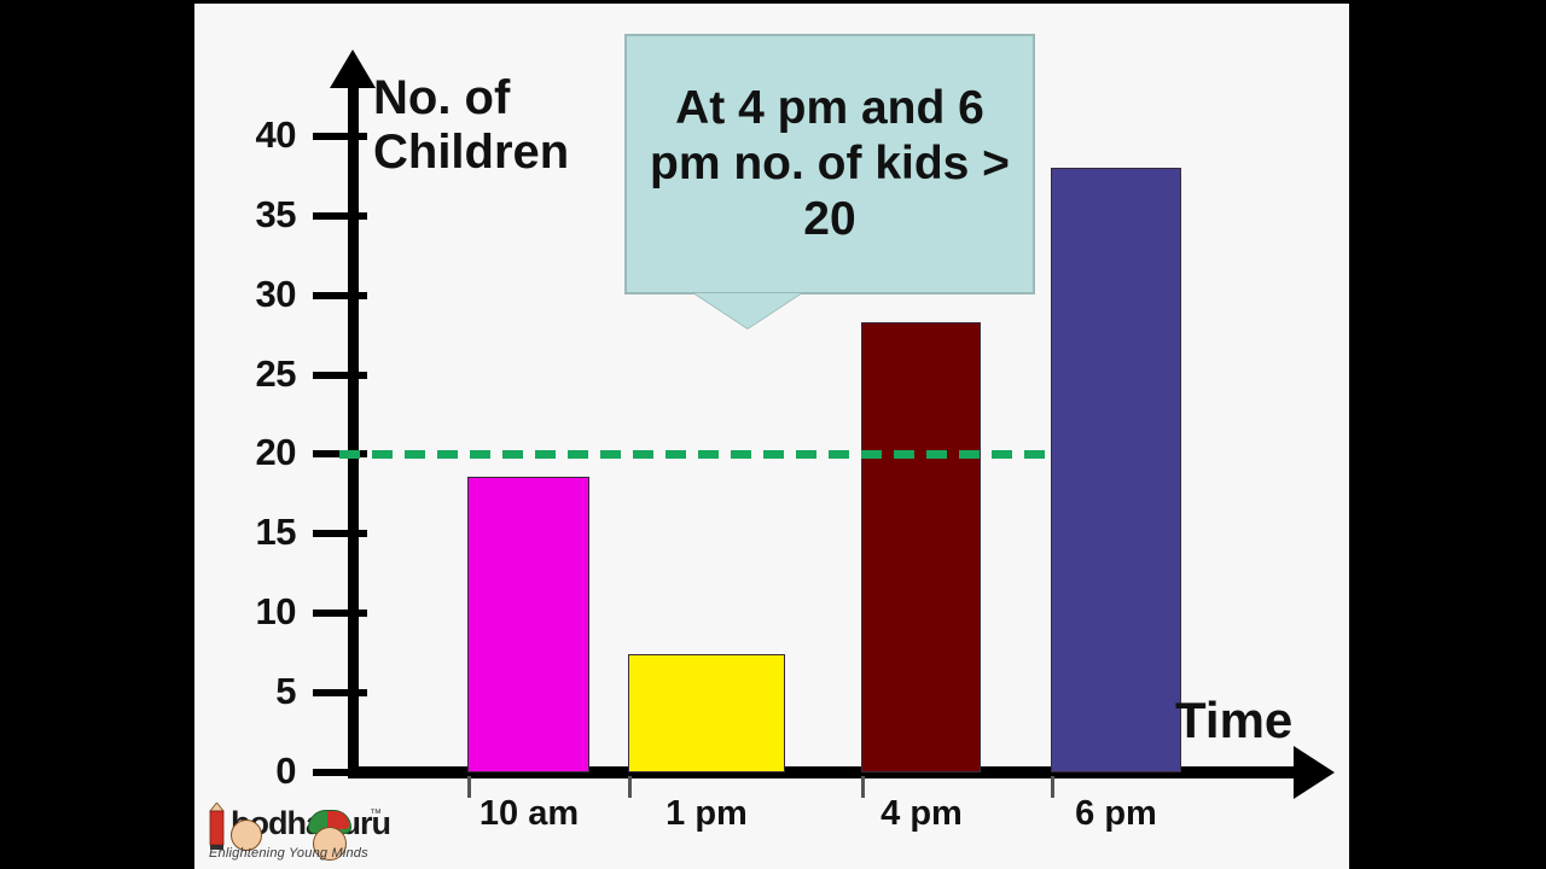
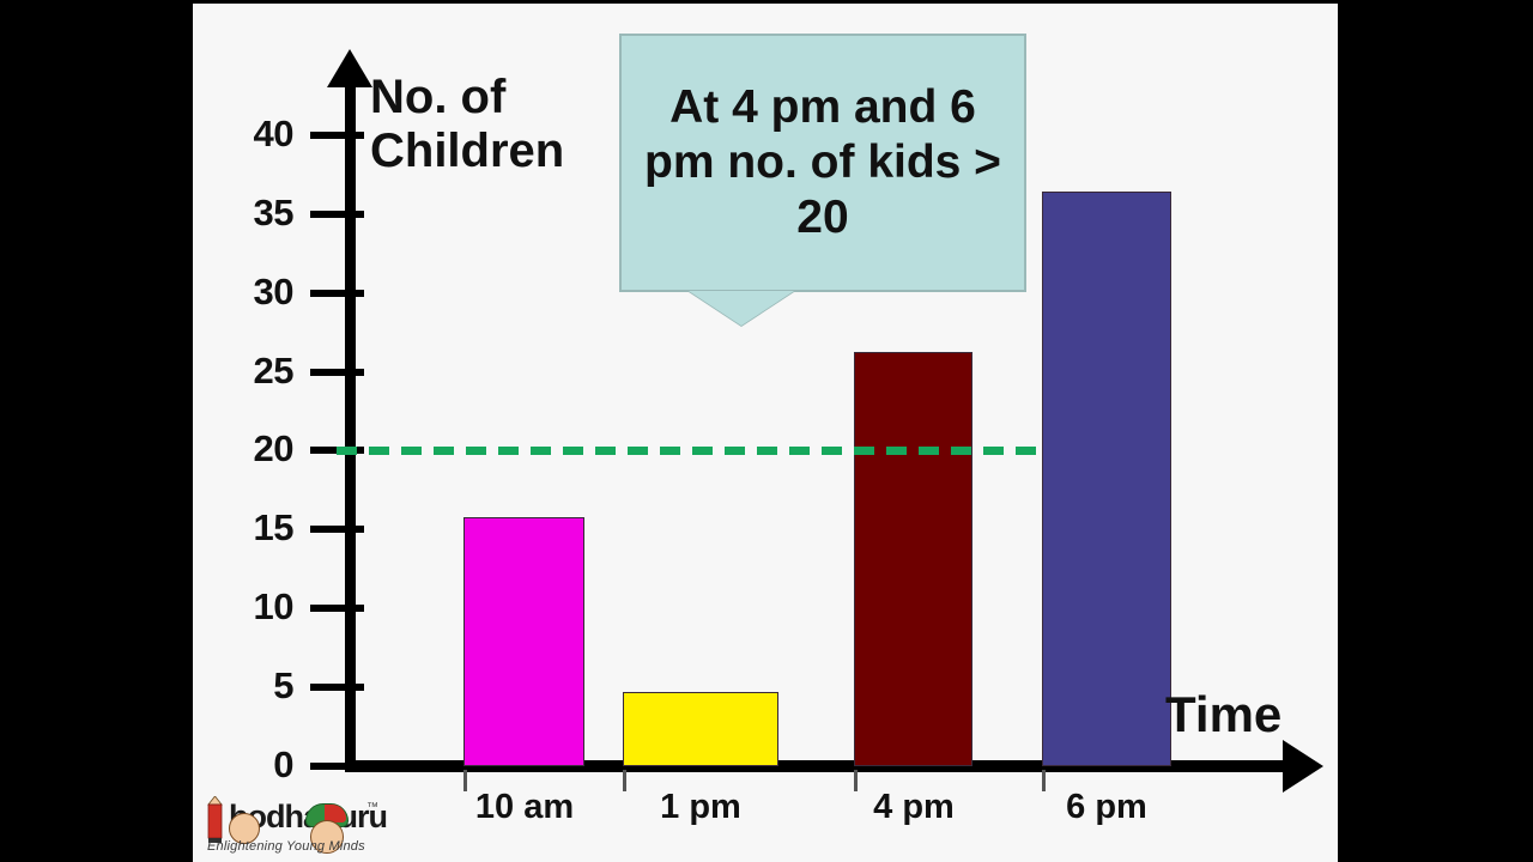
10 am: 18.5 -> 15.7
1 pm: 7.4 -> 4.7
4 pm: 28.2 -> 26.2
6 pm: 37.9 -> 36.3
